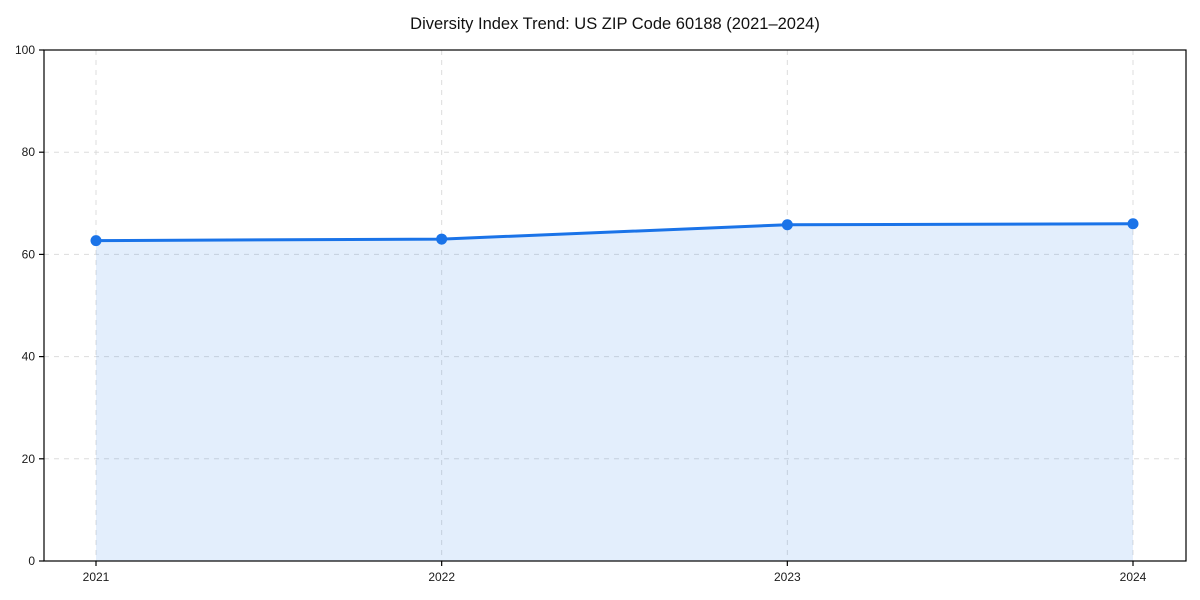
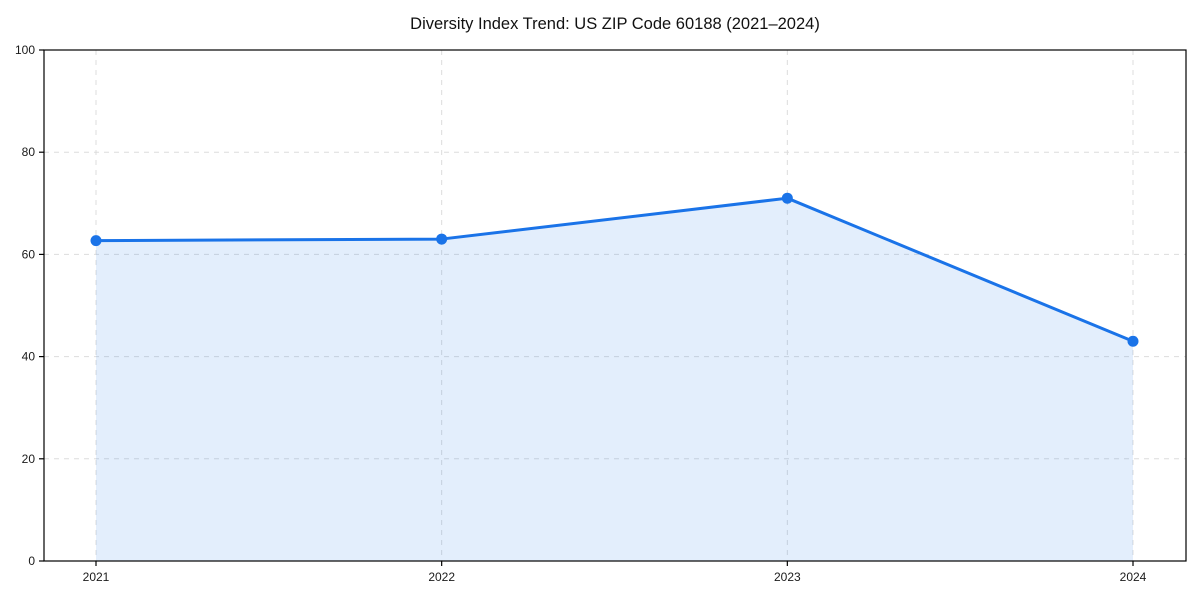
2023: 66 -> 71
2024: 66 -> 43
